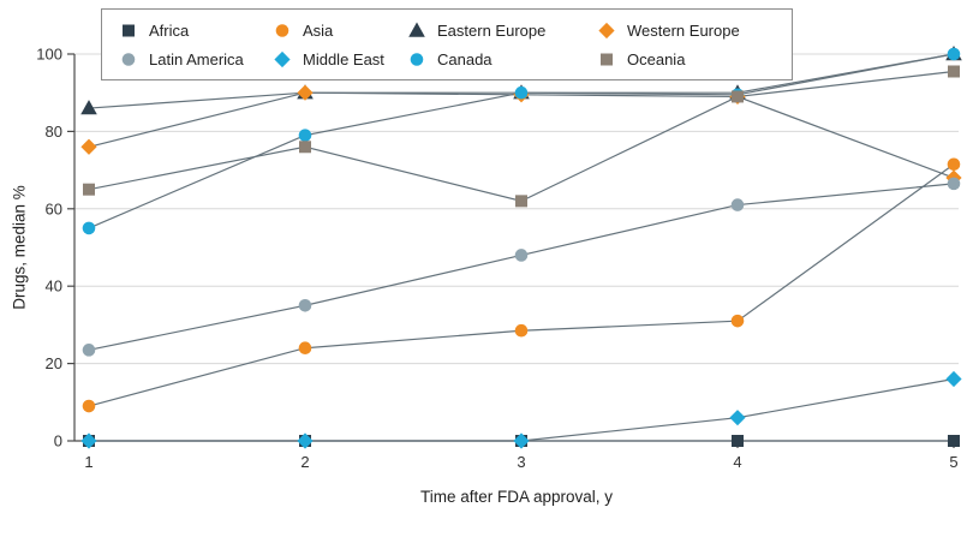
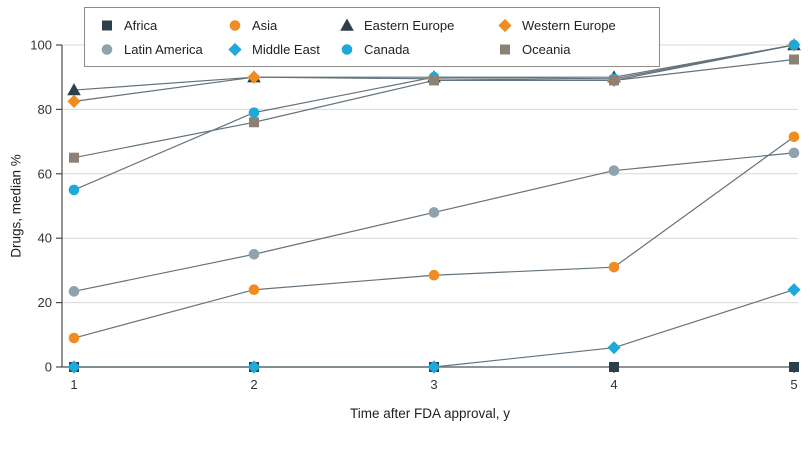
Western Europe/1: 76 -> 82
Oceania/3: 62 -> 89
Western Europe/5: 68 -> 100
Middle East/5: 16 -> 24
